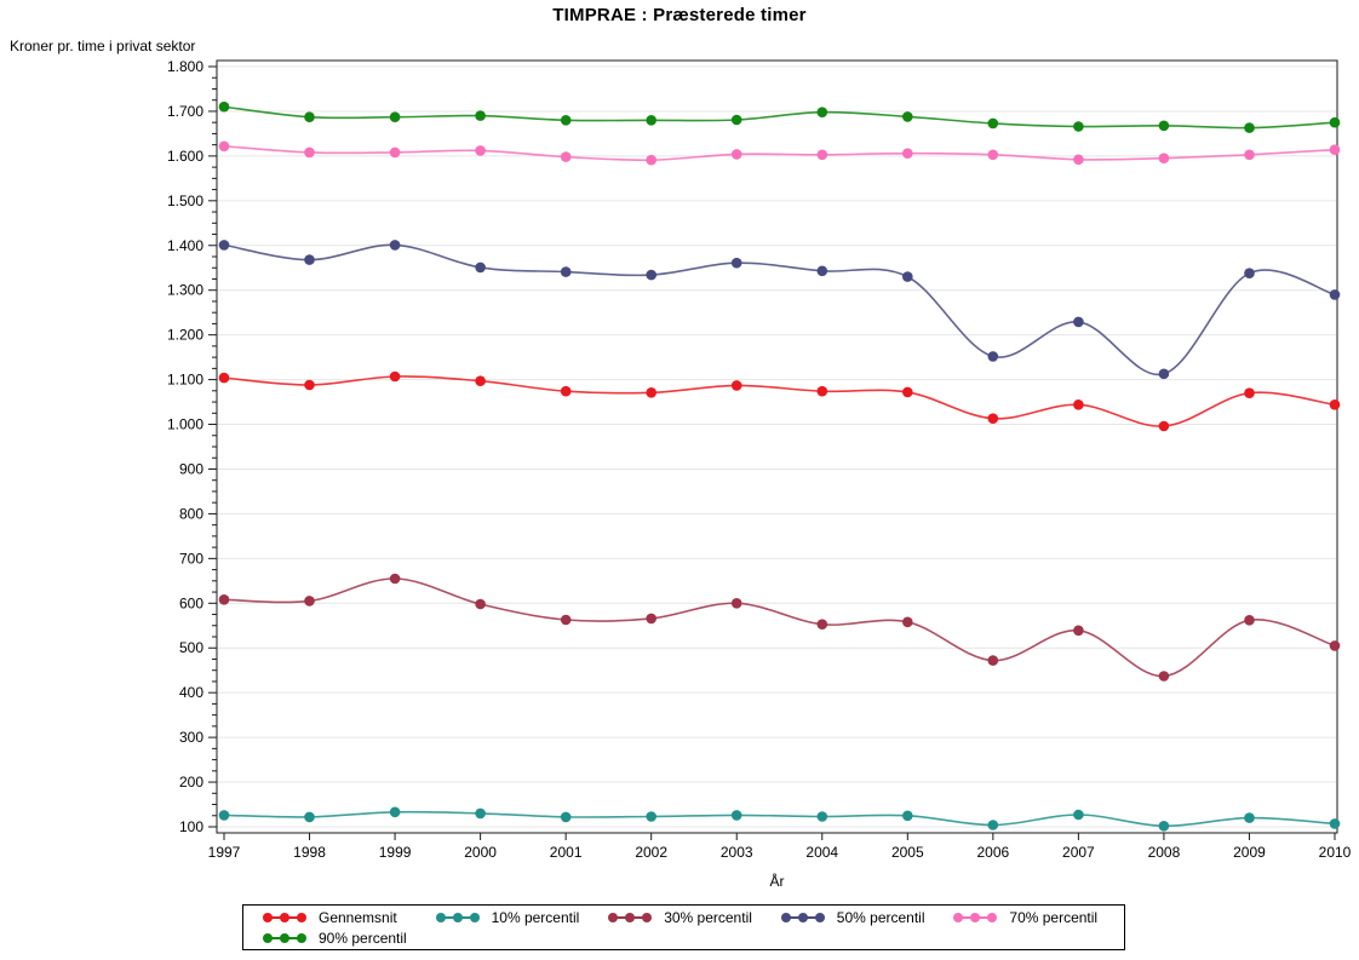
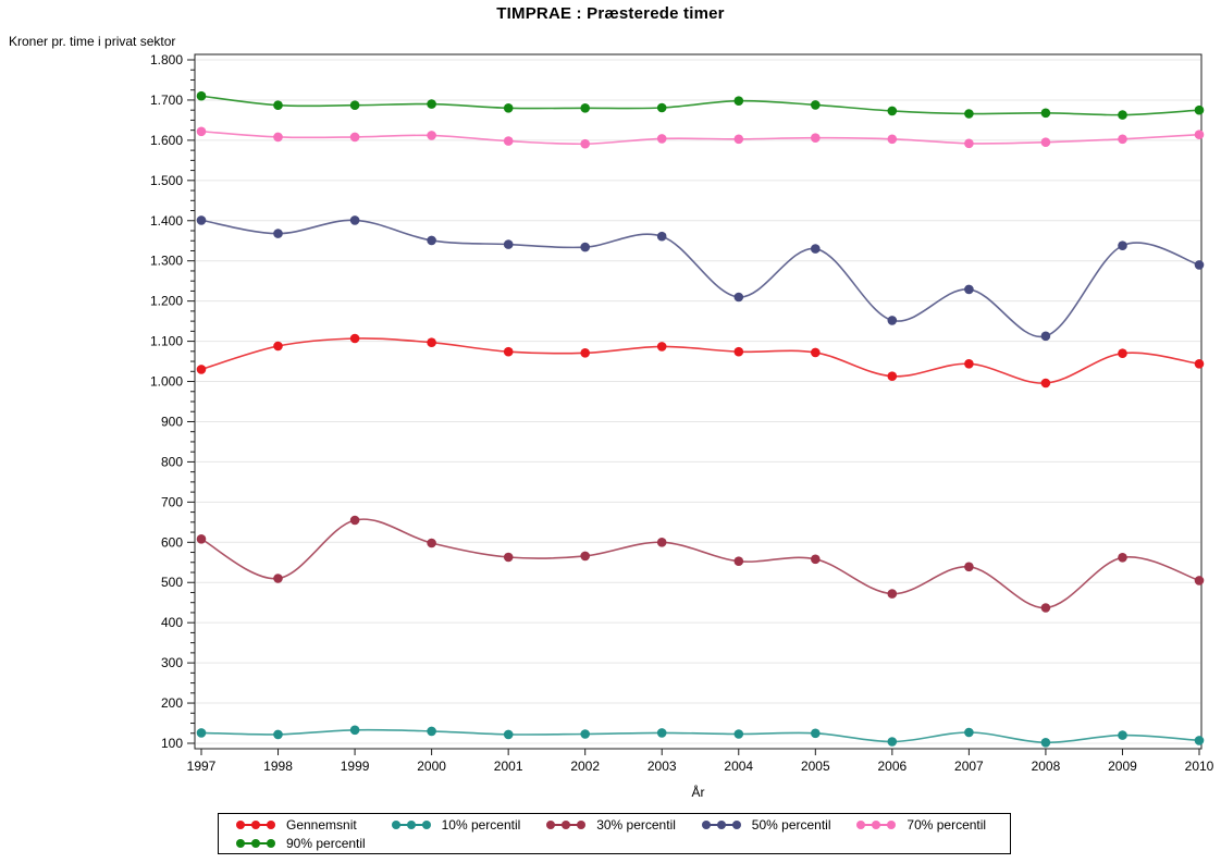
Gennemsnit/1997: 1100 -> 1030
30% percentil/1998: 600 -> 510
50% percentil/2004: 1340 -> 1210
